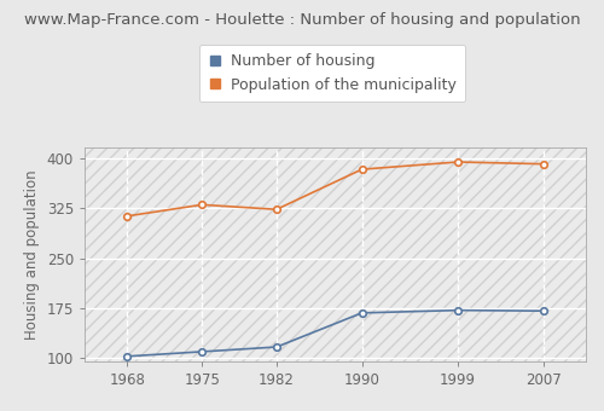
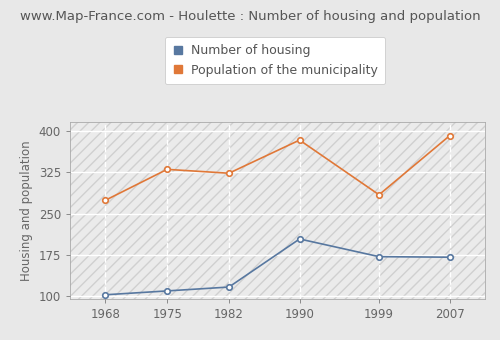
Population of the municipality/1968: 313 -> 274
Number of housing/1990: 168 -> 204
Population of the municipality/1999: 394 -> 284
